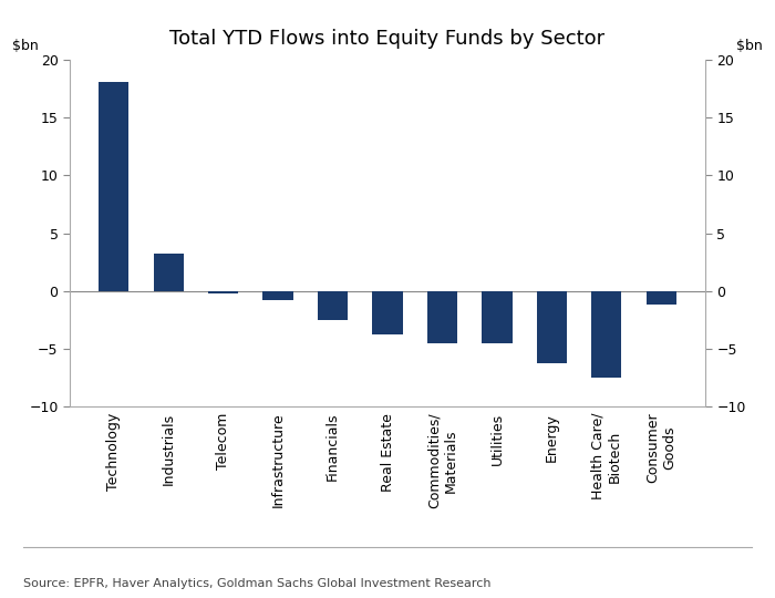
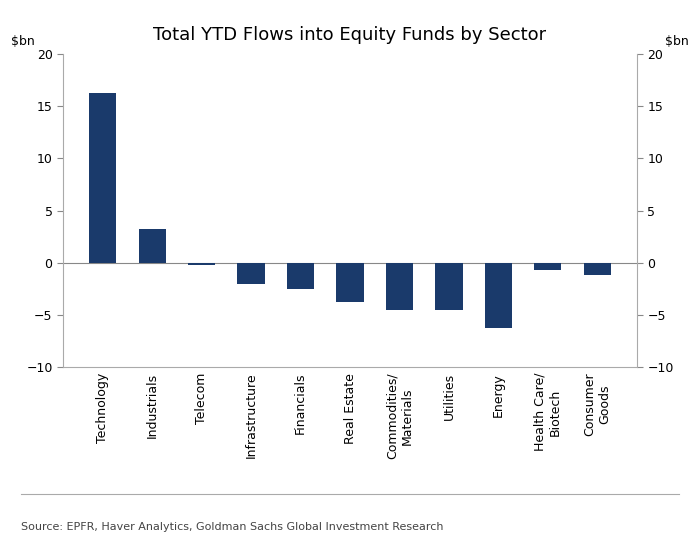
Technology: 18.1 -> 16.3
Infrastructure: -0.8 -> -2.0
Health Care/ Biotech: -7.5 -> -0.7
